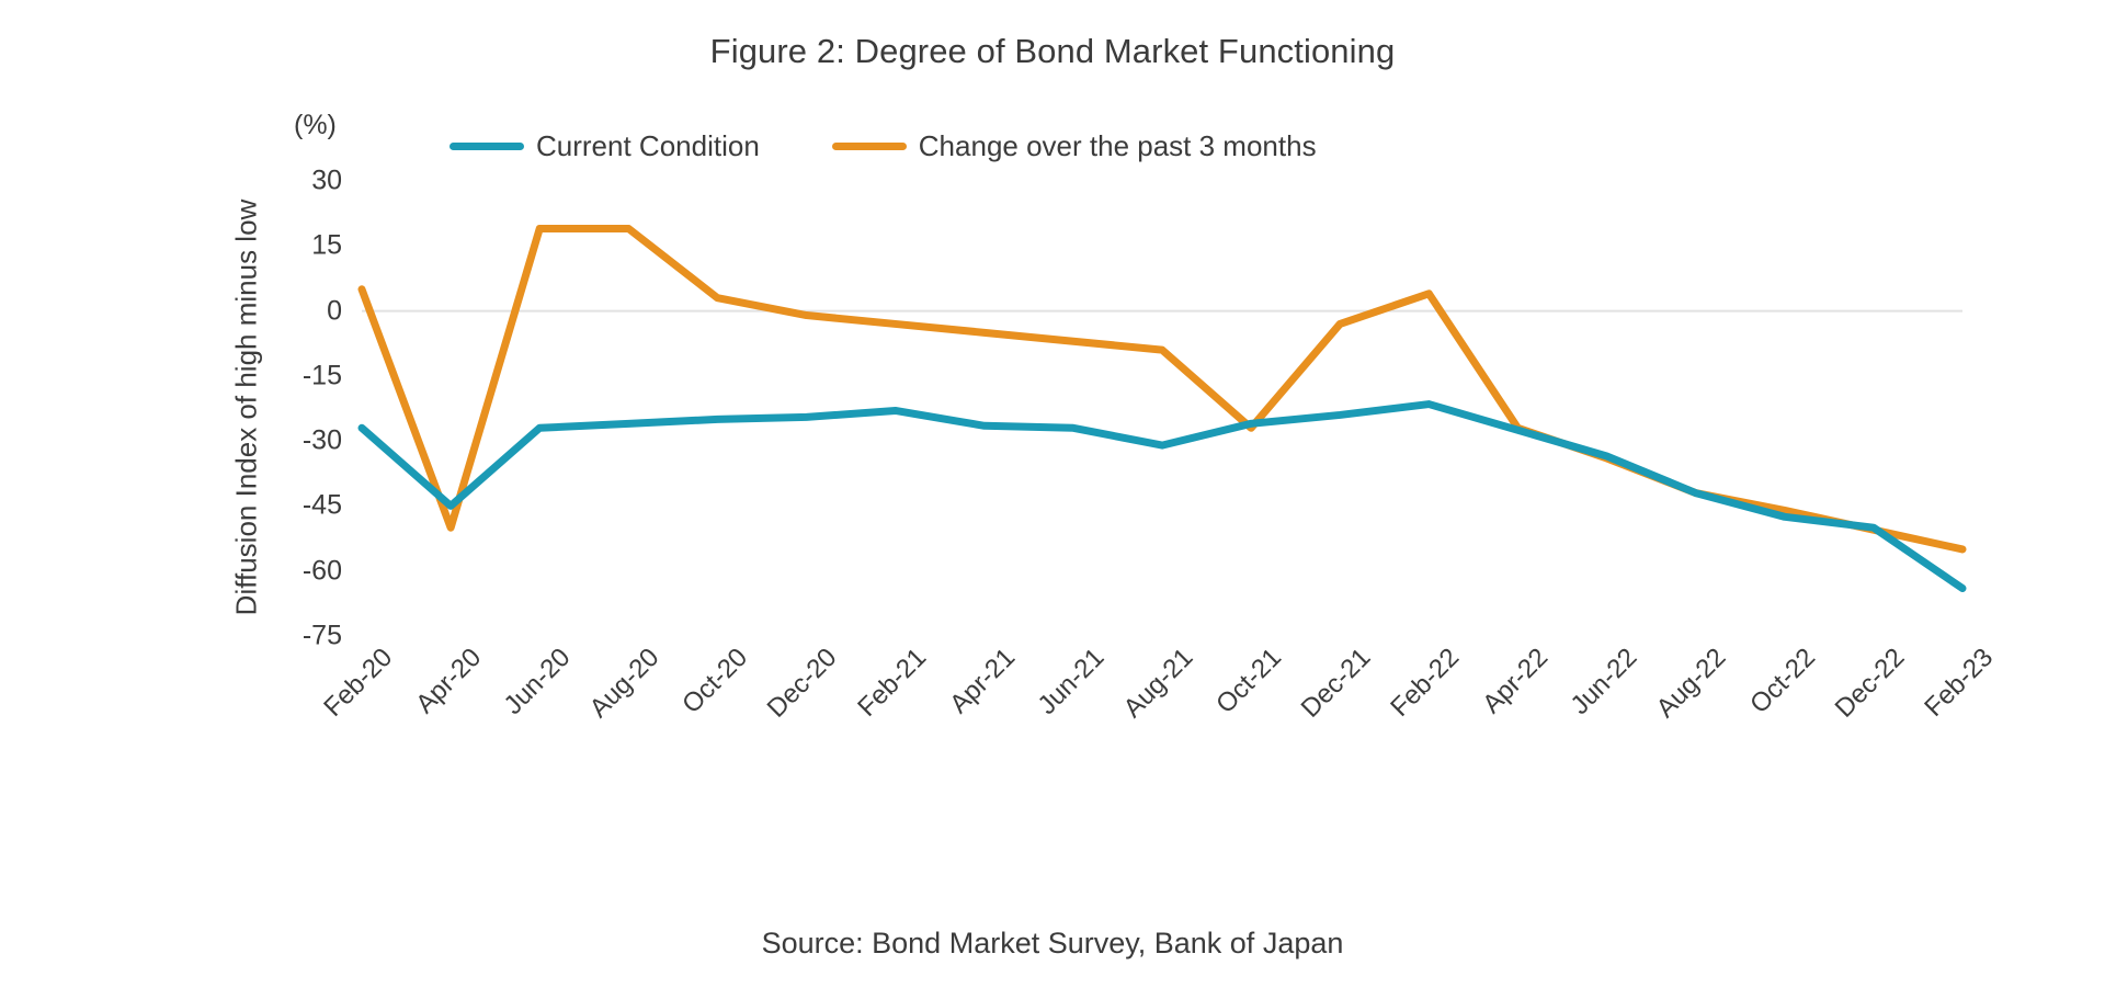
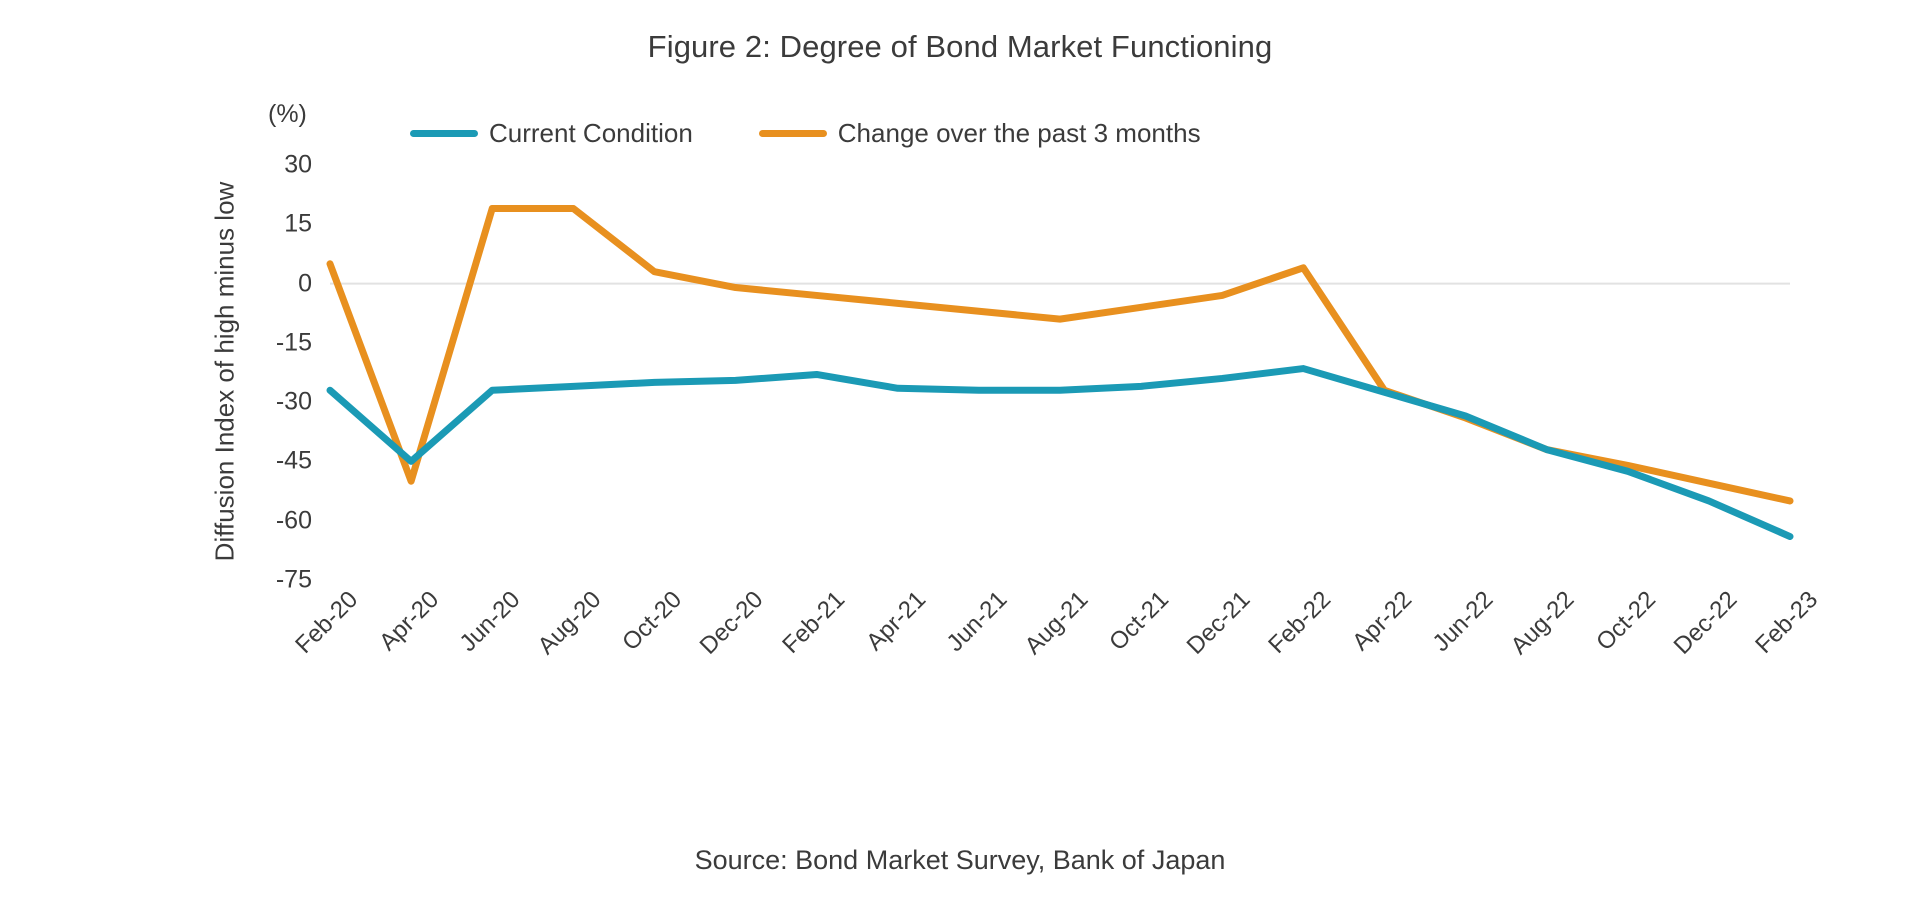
Current Condition/Aug-21: -31 -> -27
Change over the past 3 months/Oct-21: -27 -> -6
Current Condition/Dec-22: -50 -> -55
